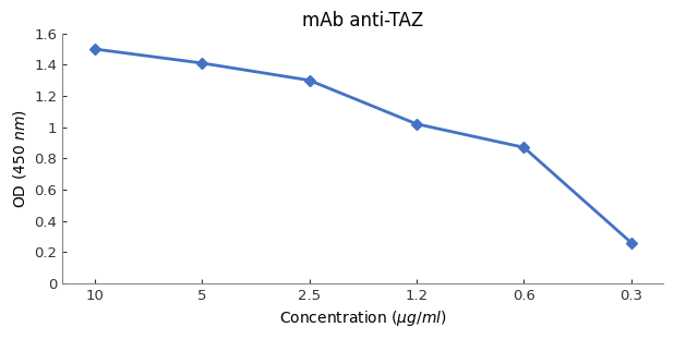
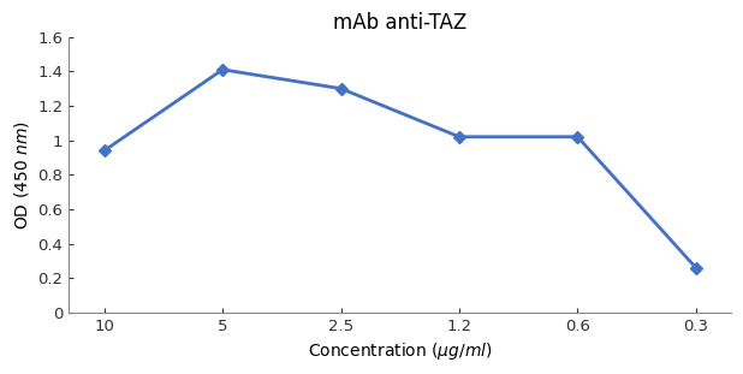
10: 1.50 -> 0.94
0.6: 0.87 -> 1.02
